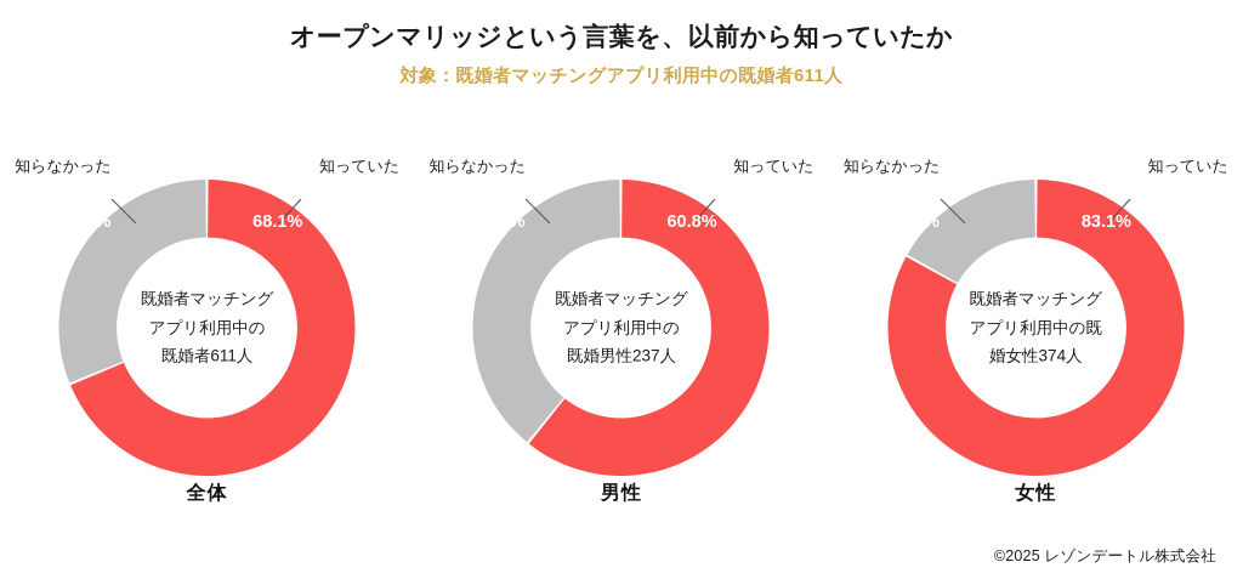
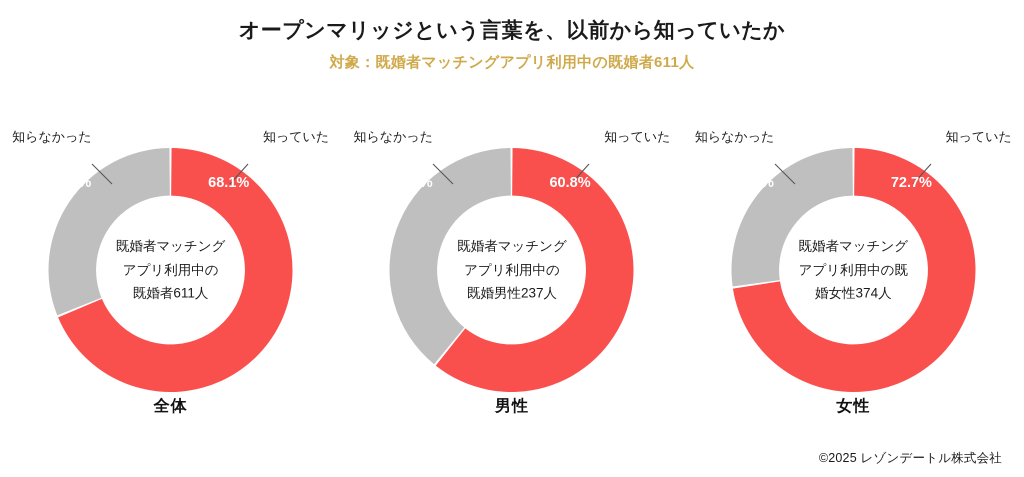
女性/知っていた: 83.1% -> 72.7%
女性/知らなかった: 16.9% -> 27.3%
